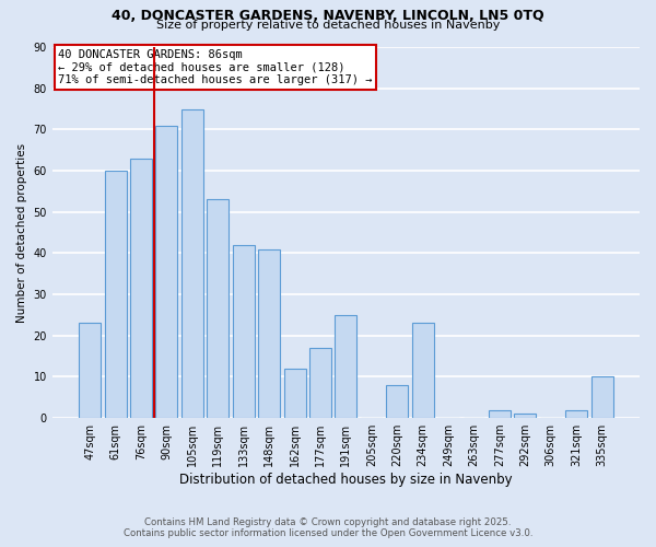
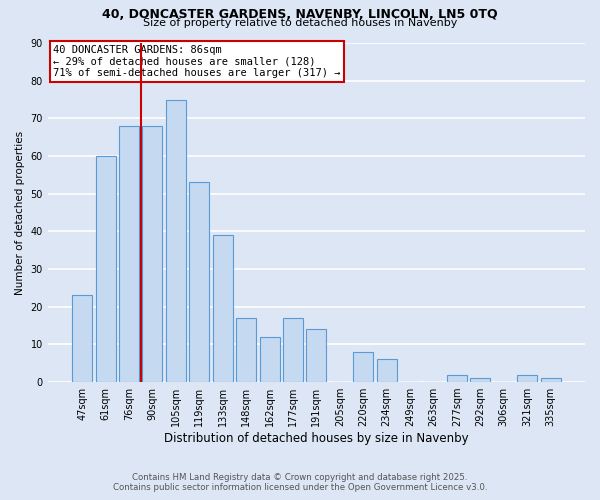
76sqm: 63 -> 68
90sqm: 71 -> 68
133sqm: 42 -> 39
148sqm: 41 -> 17
191sqm: 25 -> 14
234sqm: 23 -> 6
335sqm: 10 -> 1
